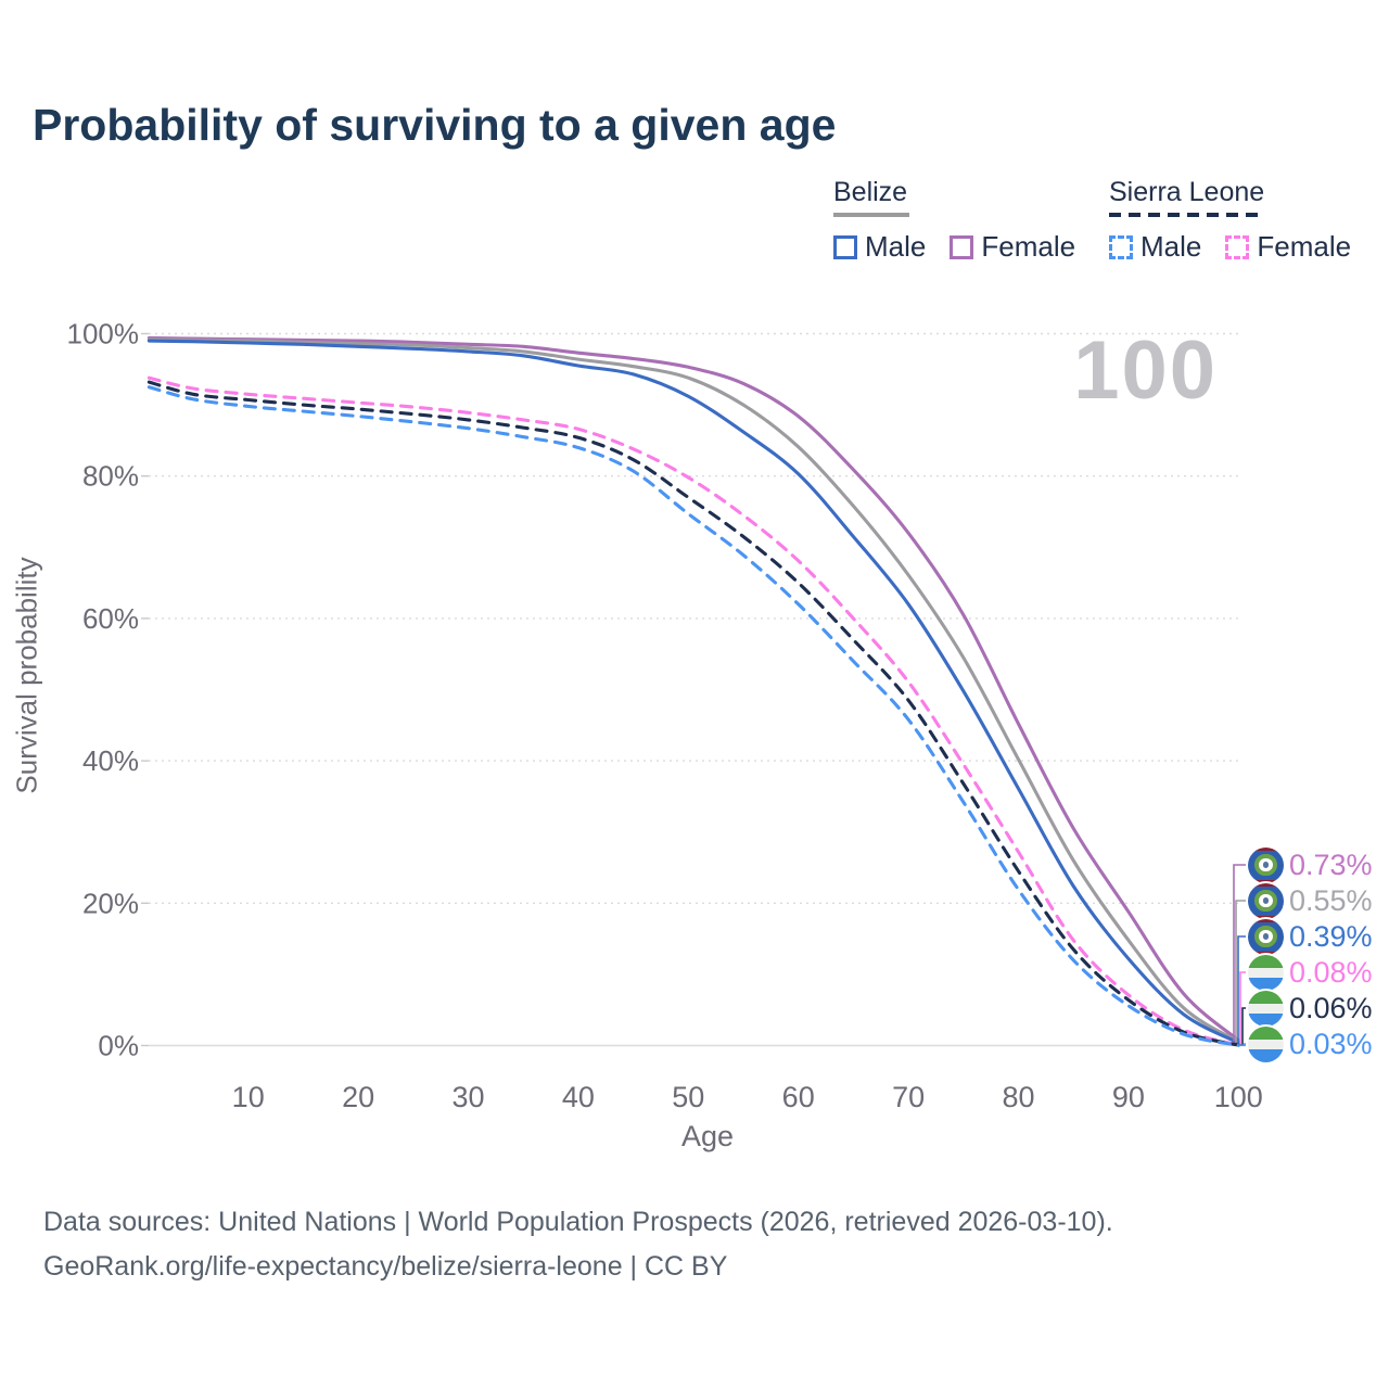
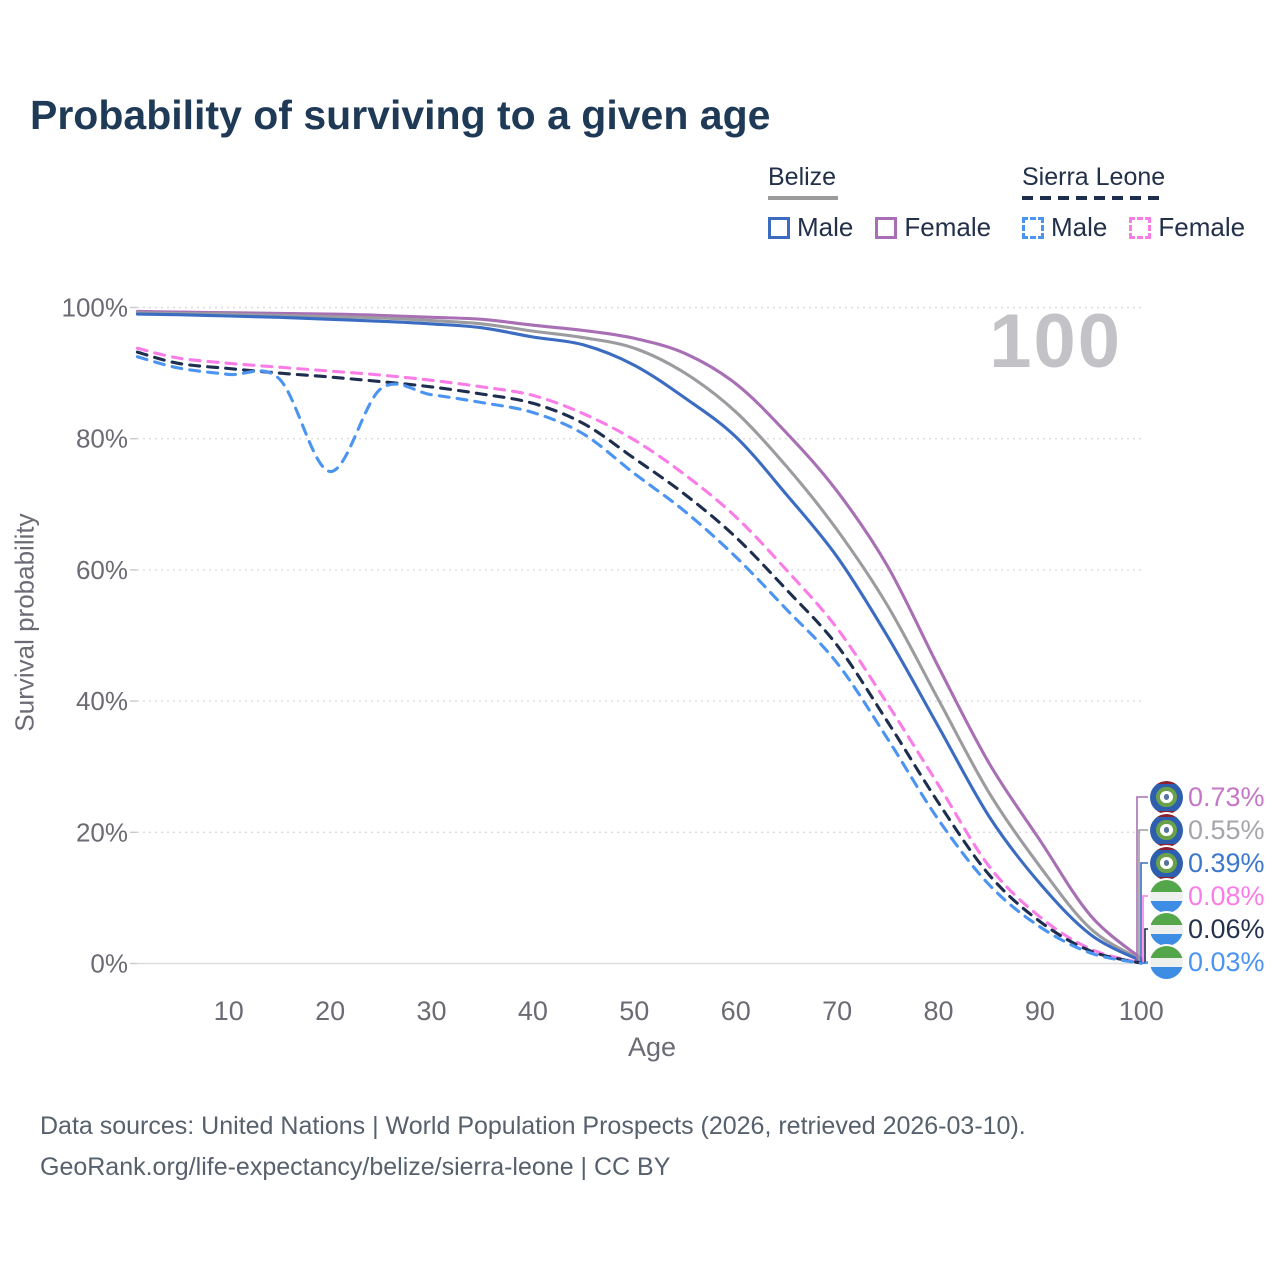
Sierra Leone Male/20: 88% -> 75%
